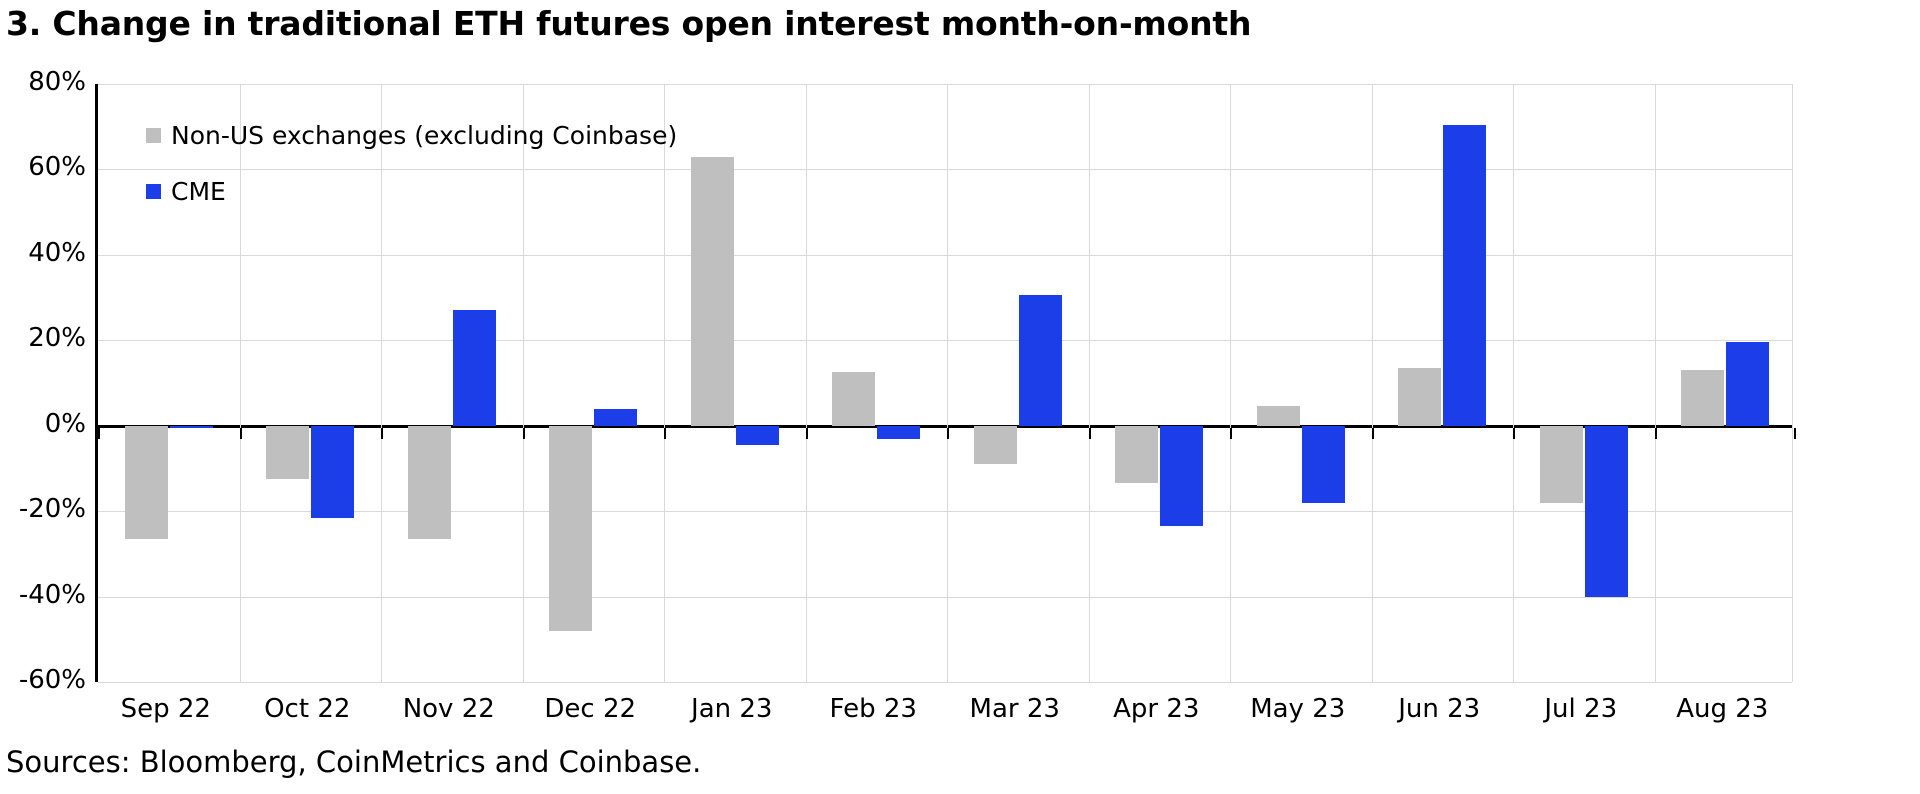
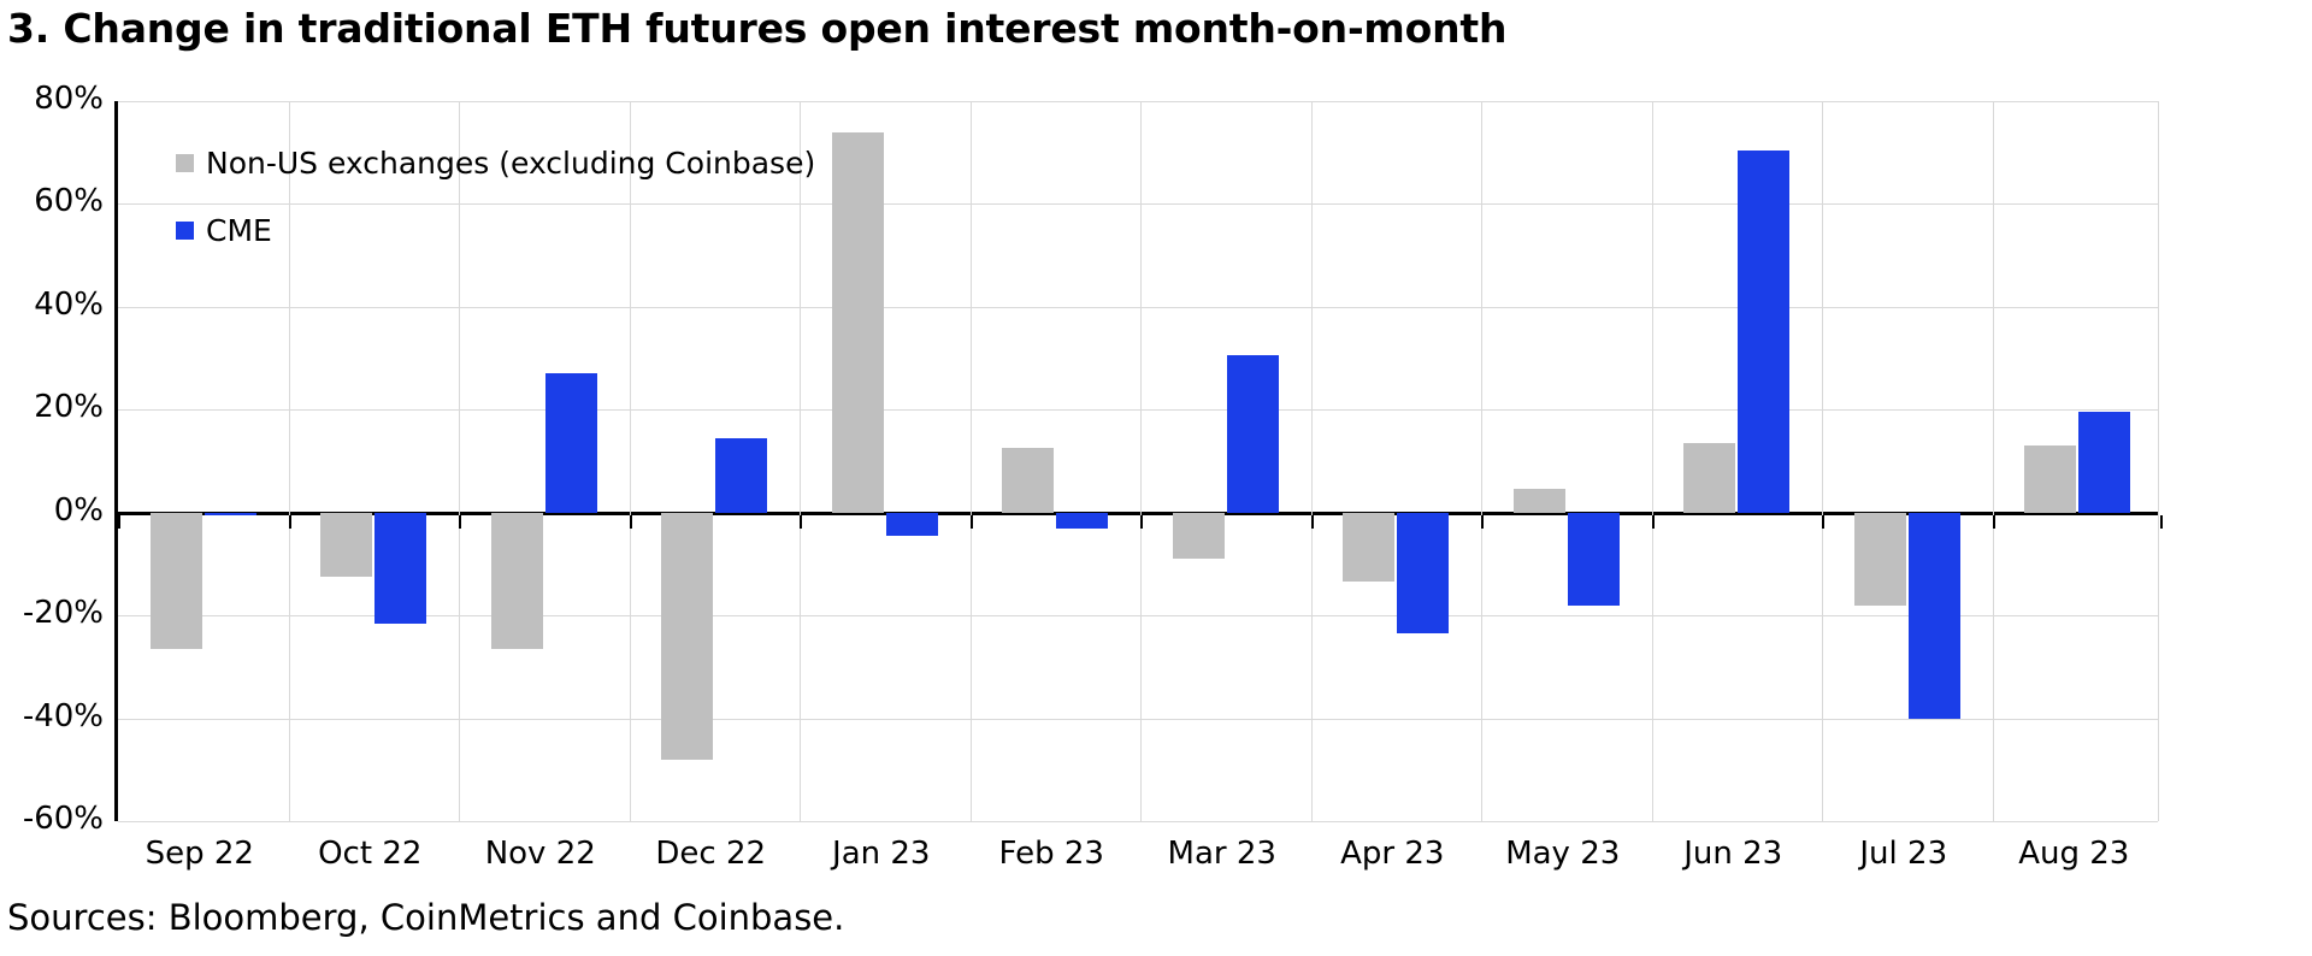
CME/Dec 22: 4% -> 14%
Non-US exchanges (excluding Coinbase)/Jan 23: 63% -> 74%
